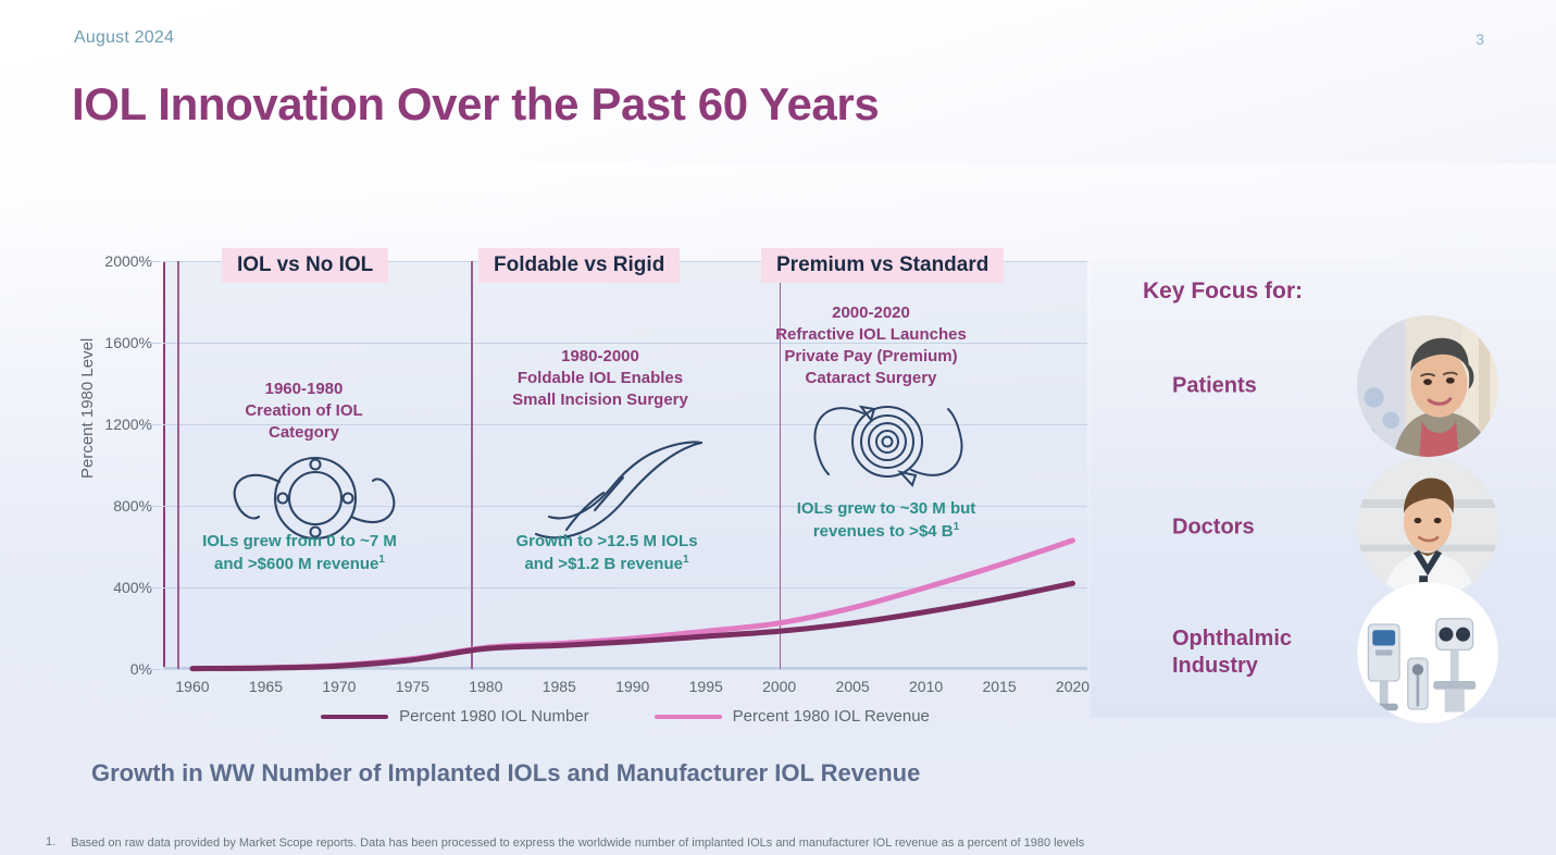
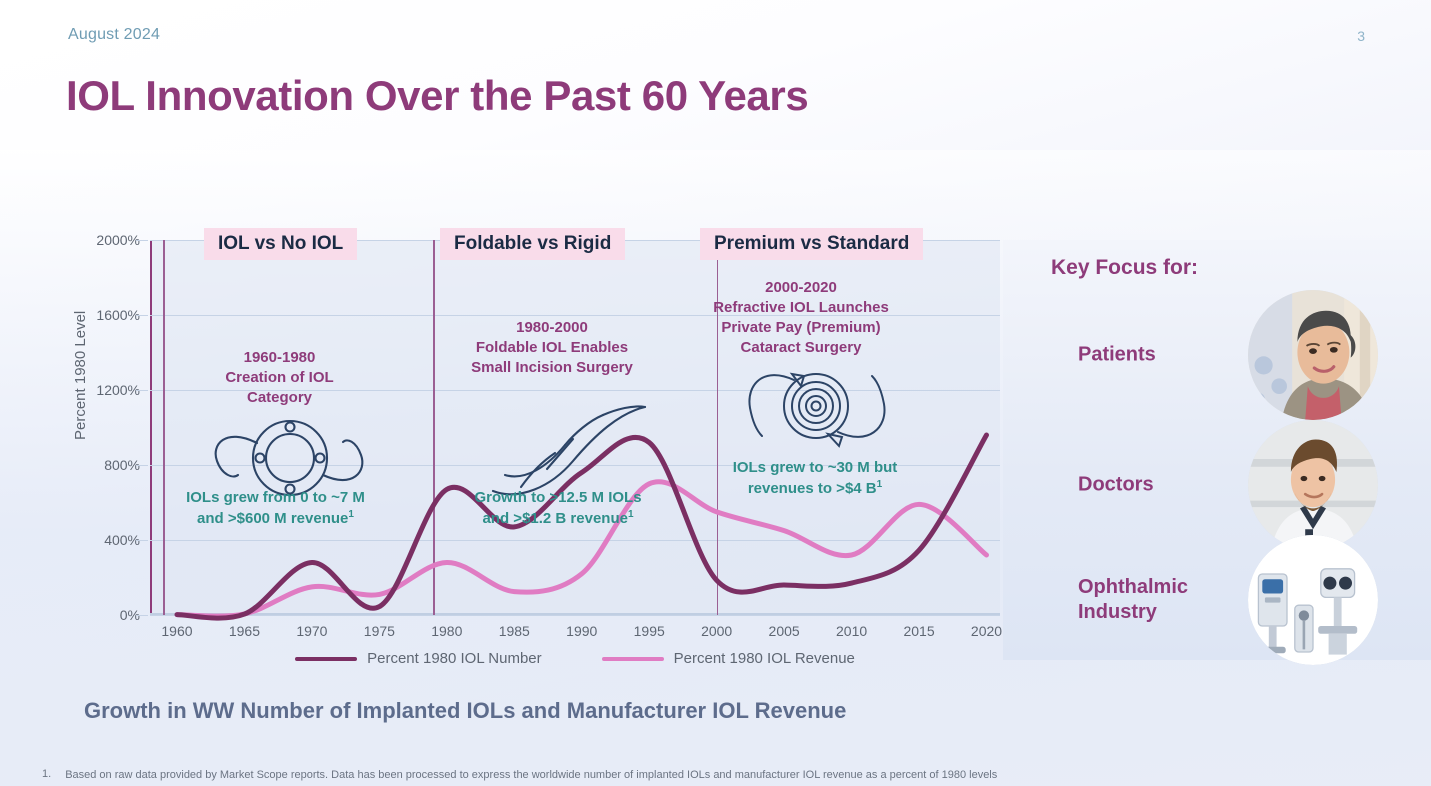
Percent 1980 IOL Number/1970: 20% -> 280%
Percent 1980 IOL Revenue/1970: 20% -> 150%
Percent 1980 IOL Revenue/1975: 50% -> 110%
Percent 1980 IOL Number/1980: 100% -> 670%
Percent 1980 IOL Revenue/1980: 100% -> 280%
Percent 1980 IOL Number/1985: 120% -> 470%
Percent 1980 IOL Number/1990: 140% -> 760%
Percent 1980 IOL Revenue/1990: 150% -> 220%
Percent 1980 IOL Number/1995: 160% -> 920%
Percent 1980 IOL Revenue/1995: 180% -> 700%
Percent 1980 IOL Revenue/2000: 220% -> 550%
Percent 1980 IOL Number/2005: 220% -> 160%
Percent 1980 IOL Revenue/2005: 300% -> 450%
Percent 1980 IOL Number/2010: 280% -> 170%
Percent 1980 IOL Revenue/2010: 400% -> 320%
Percent 1980 IOL Revenue/2015: 510% -> 590%
Percent 1980 IOL Number/2020: 420% -> 960%
Percent 1980 IOL Revenue/2020: 630% -> 320%
